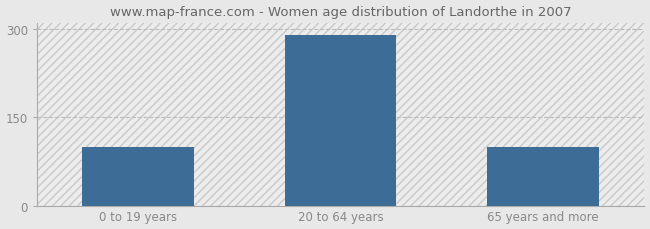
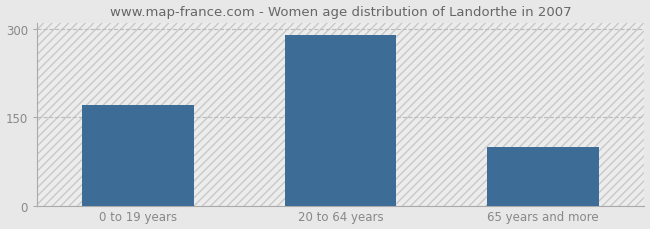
0 to 19 years: 100 -> 170
